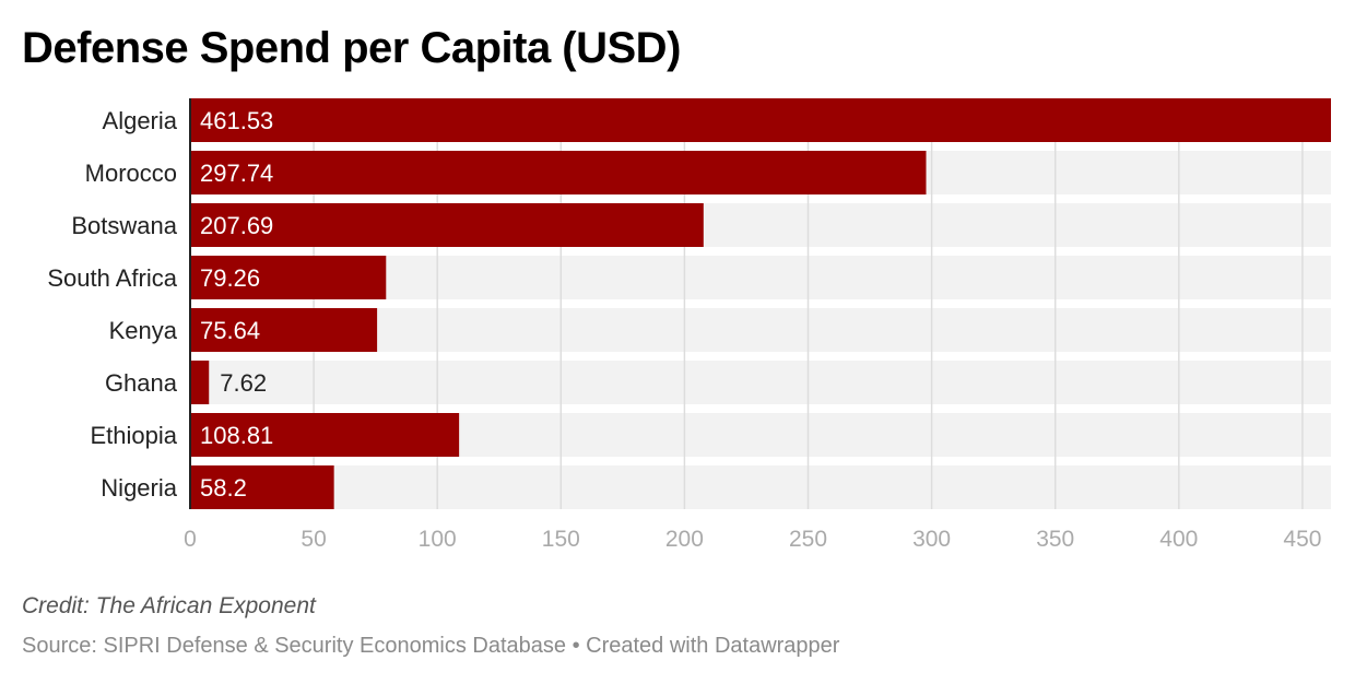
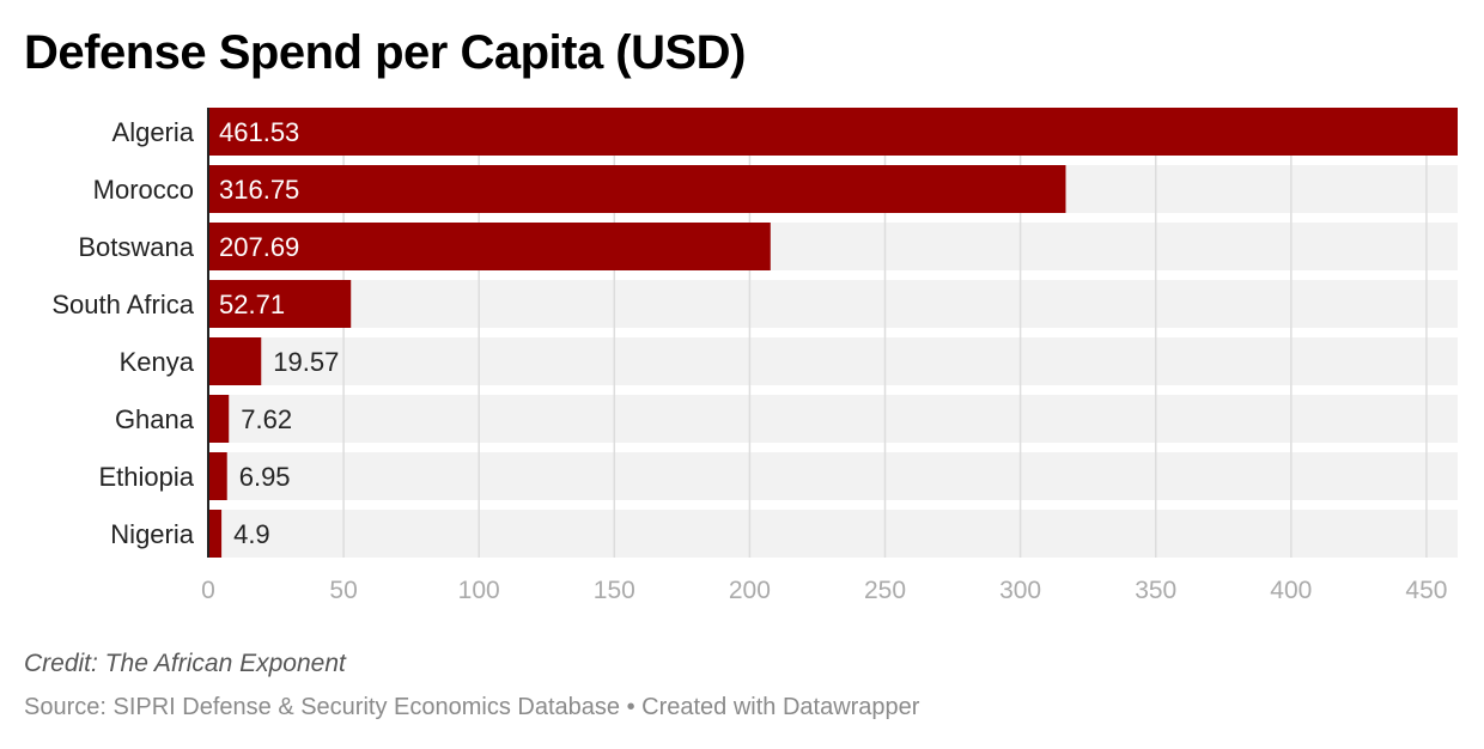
Morocco: 297.74 -> 316.75
South Africa: 79.26 -> 52.71
Kenya: 75.64 -> 19.57
Ethiopia: 108.81 -> 6.95
Nigeria: 58.2 -> 4.9
